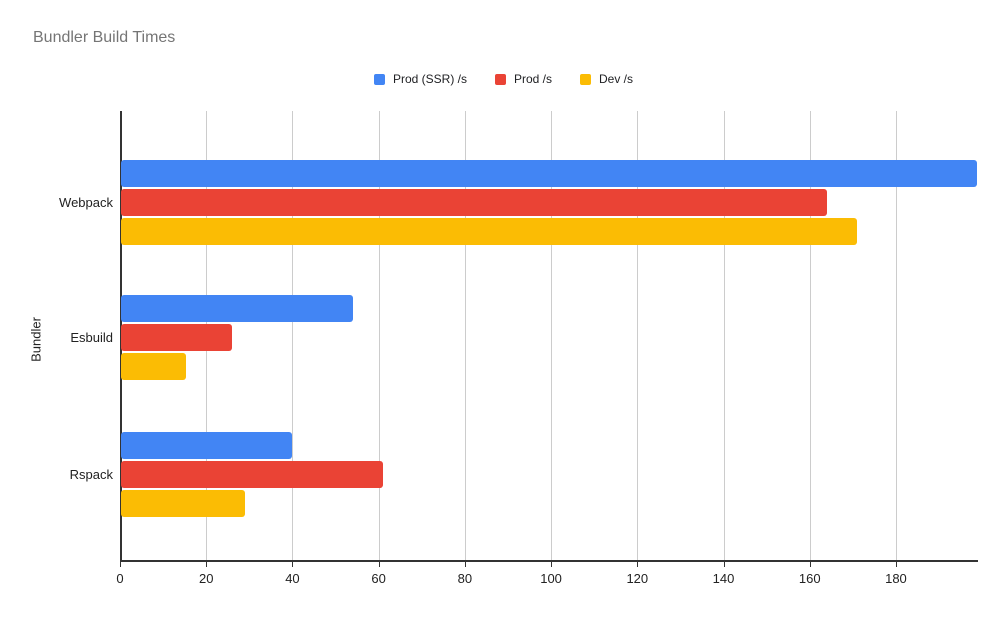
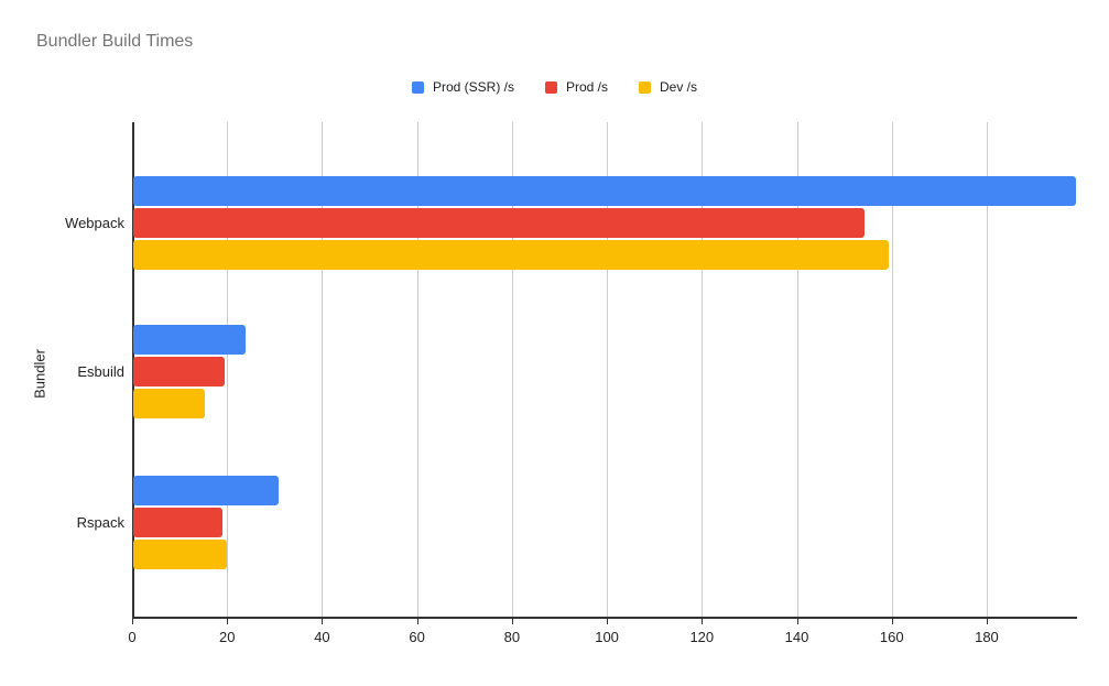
Prod /s/Webpack: 164 -> 154
Dev /s/Webpack: 171 -> 159
Prod (SSR) /s/Esbuild: 54 -> 24
Prod /s/Esbuild: 26 -> 20
Prod (SSR) /s/Rspack: 40 -> 31
Prod /s/Rspack: 61 -> 19
Dev /s/Rspack: 29 -> 20
